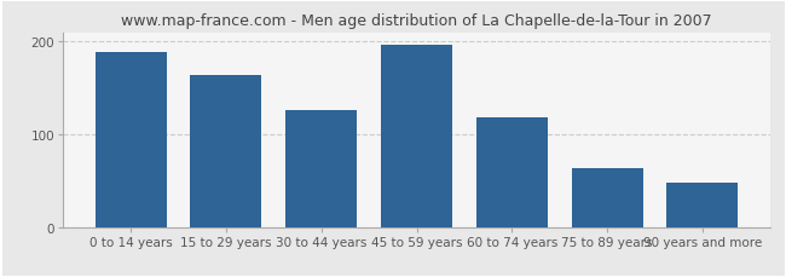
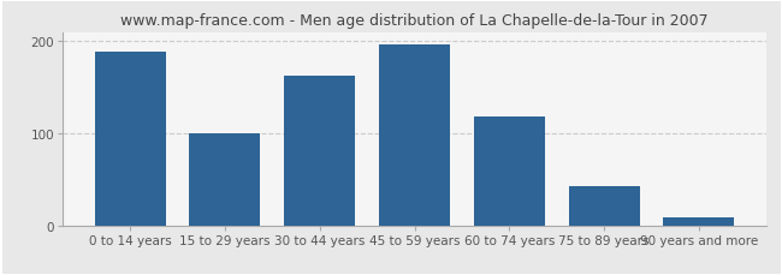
15 to 29 years: 164 -> 100
30 to 44 years: 126 -> 163
75 to 89 years: 64 -> 42
90 years and more: 48 -> 8
